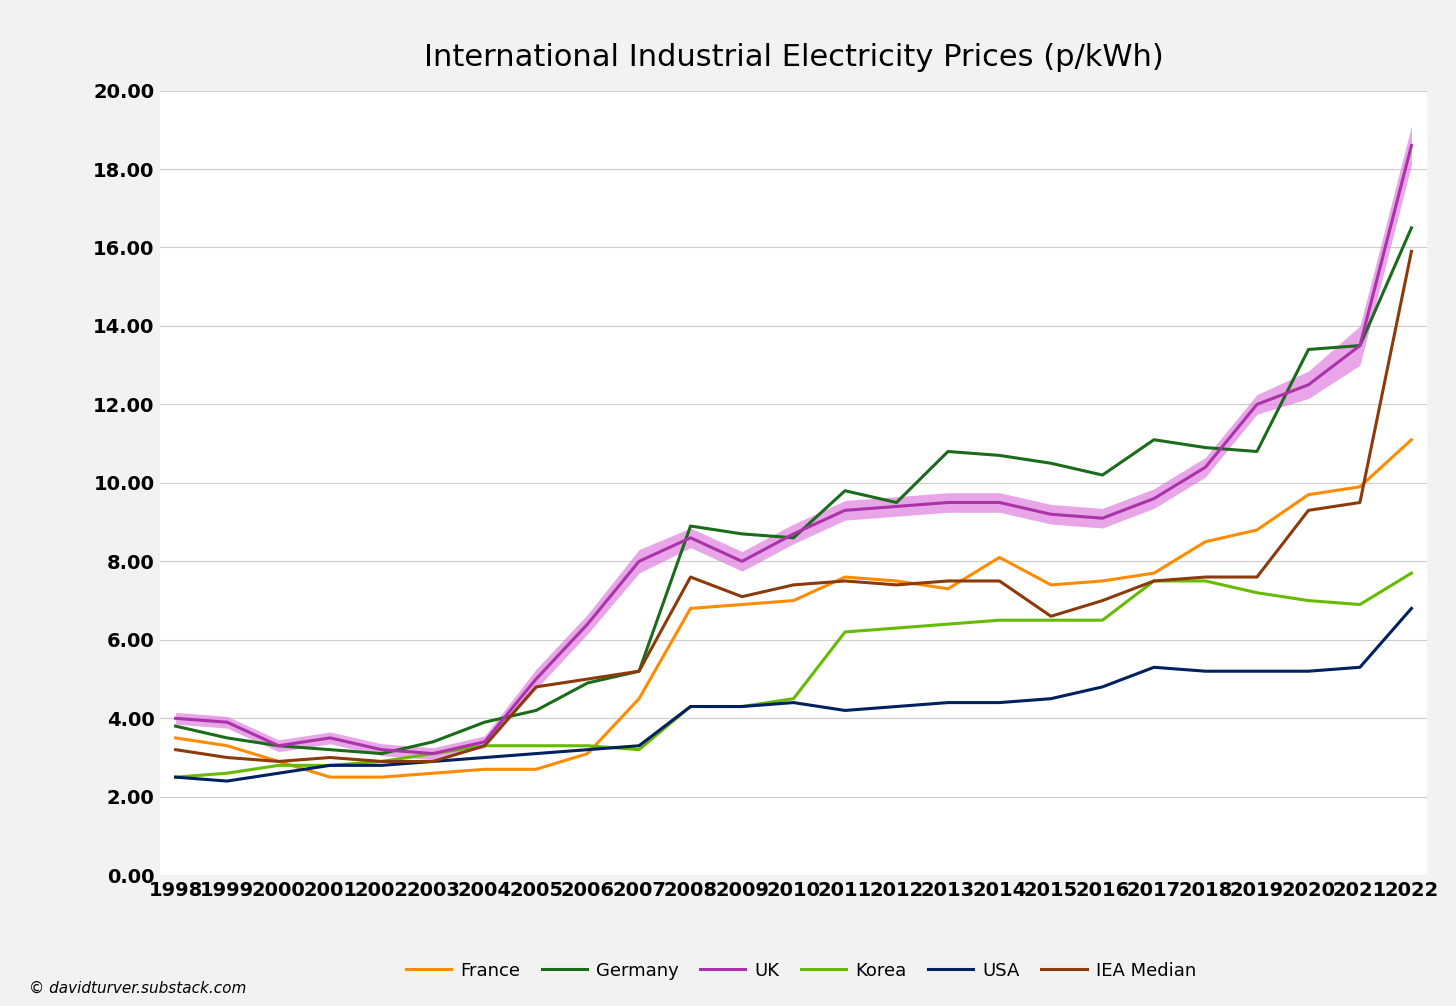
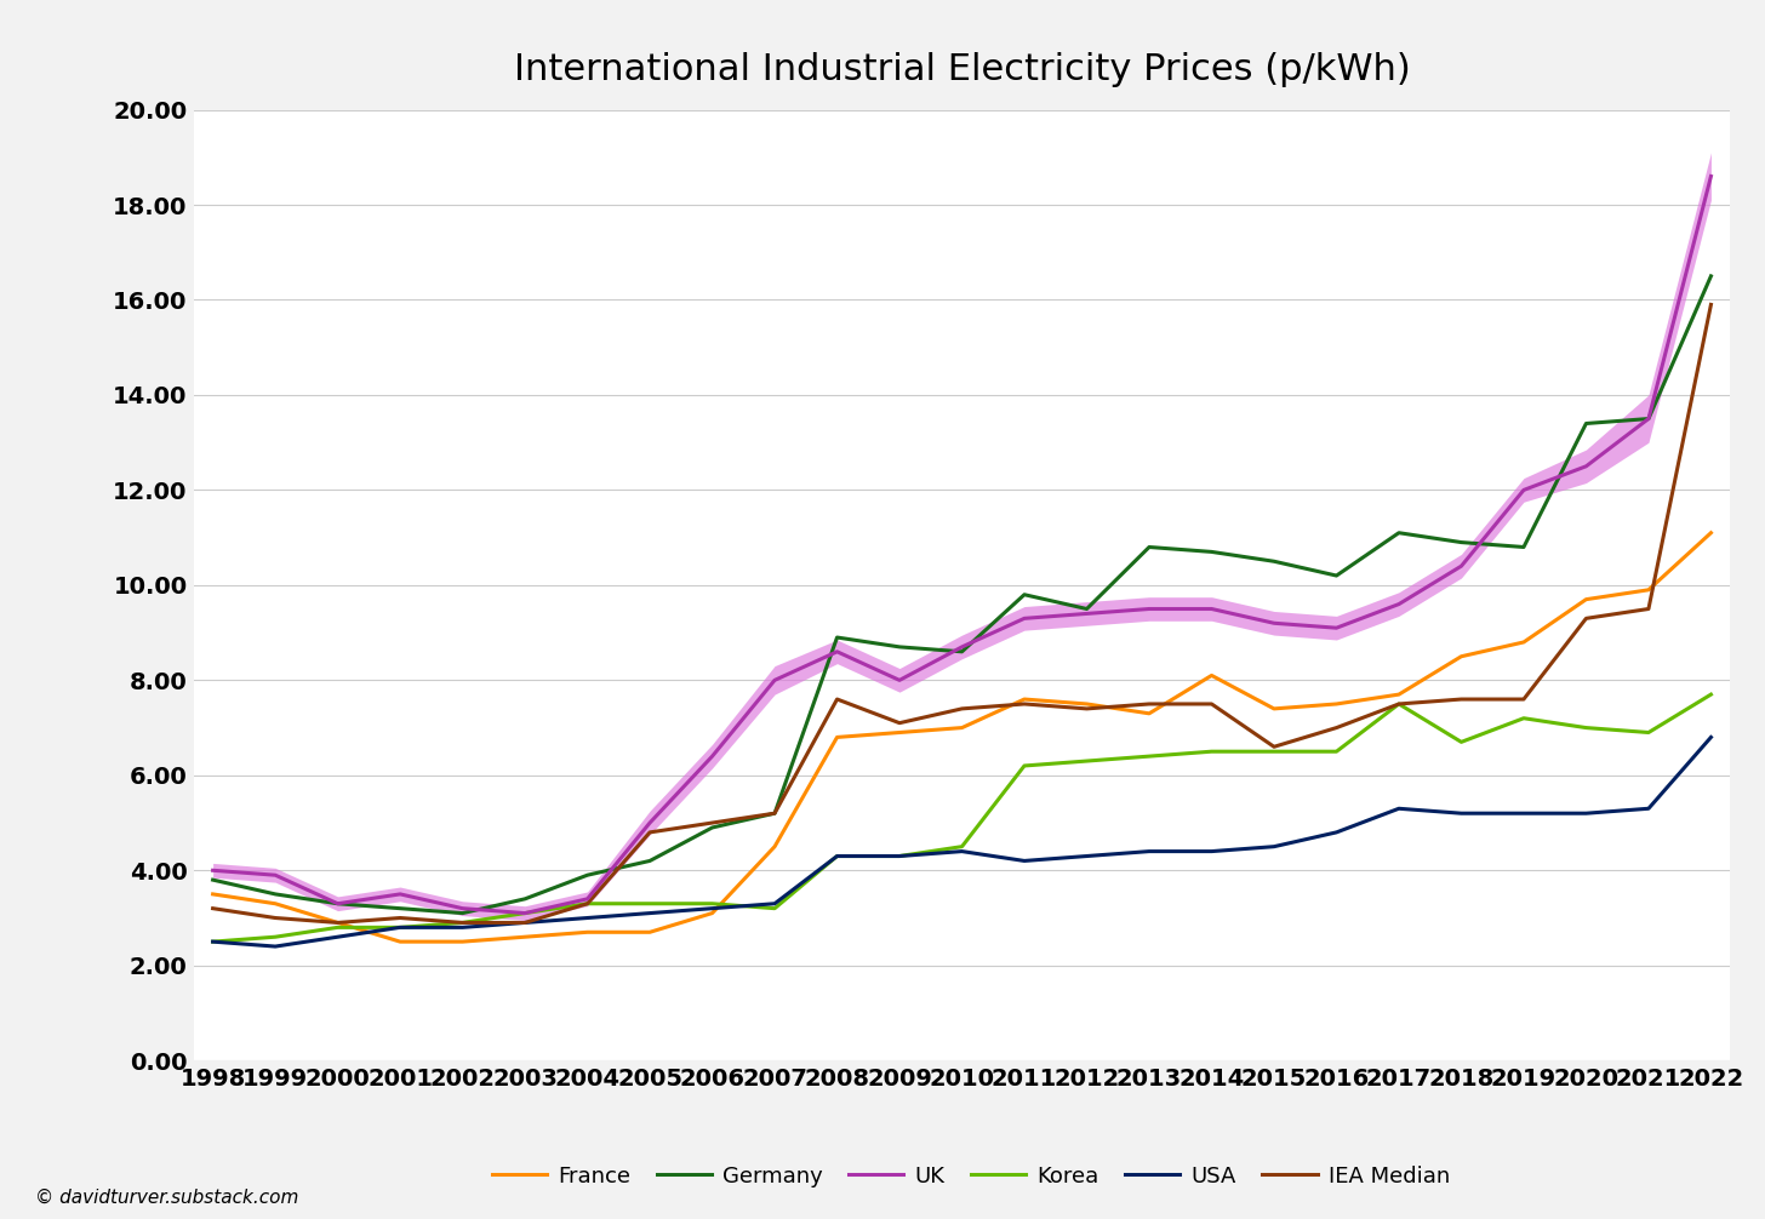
Korea/2018: 7.5 -> 6.7
